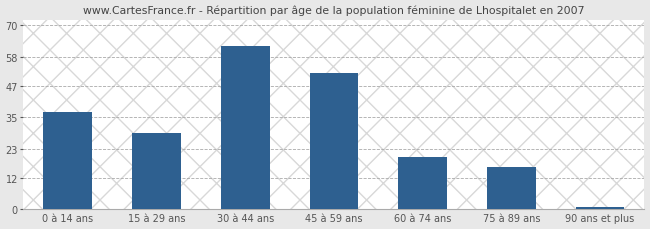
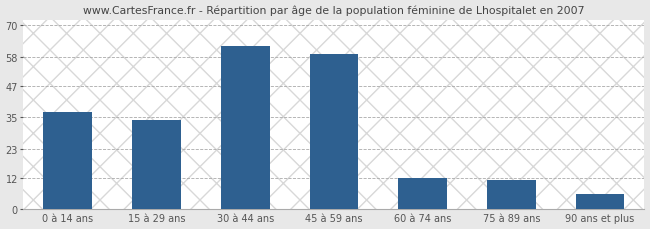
15 à 29 ans: 29 -> 34
45 à 59 ans: 52 -> 59
60 à 74 ans: 20 -> 12
75 à 89 ans: 16 -> 11
90 ans et plus: 1 -> 6
